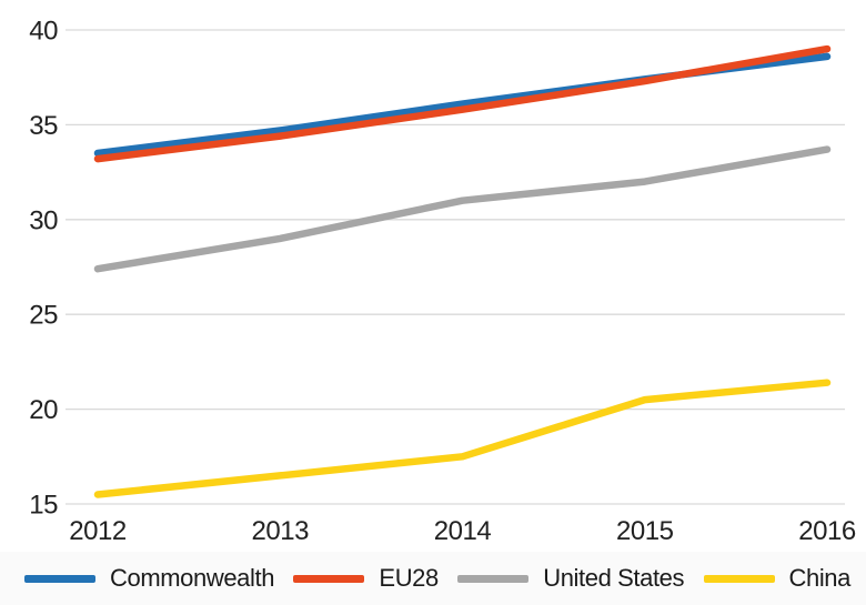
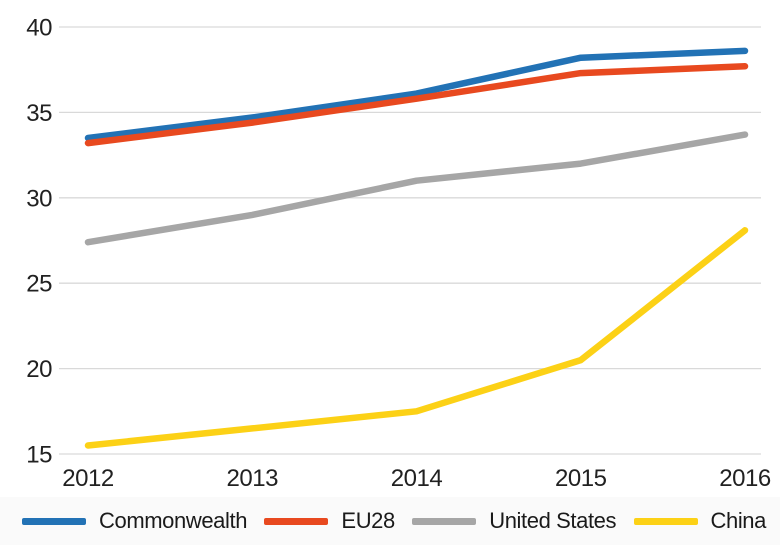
Commonwealth/2015: 37.4 -> 38.2
EU28/2016: 39.0 -> 37.7
China/2016: 21.4 -> 28.1
